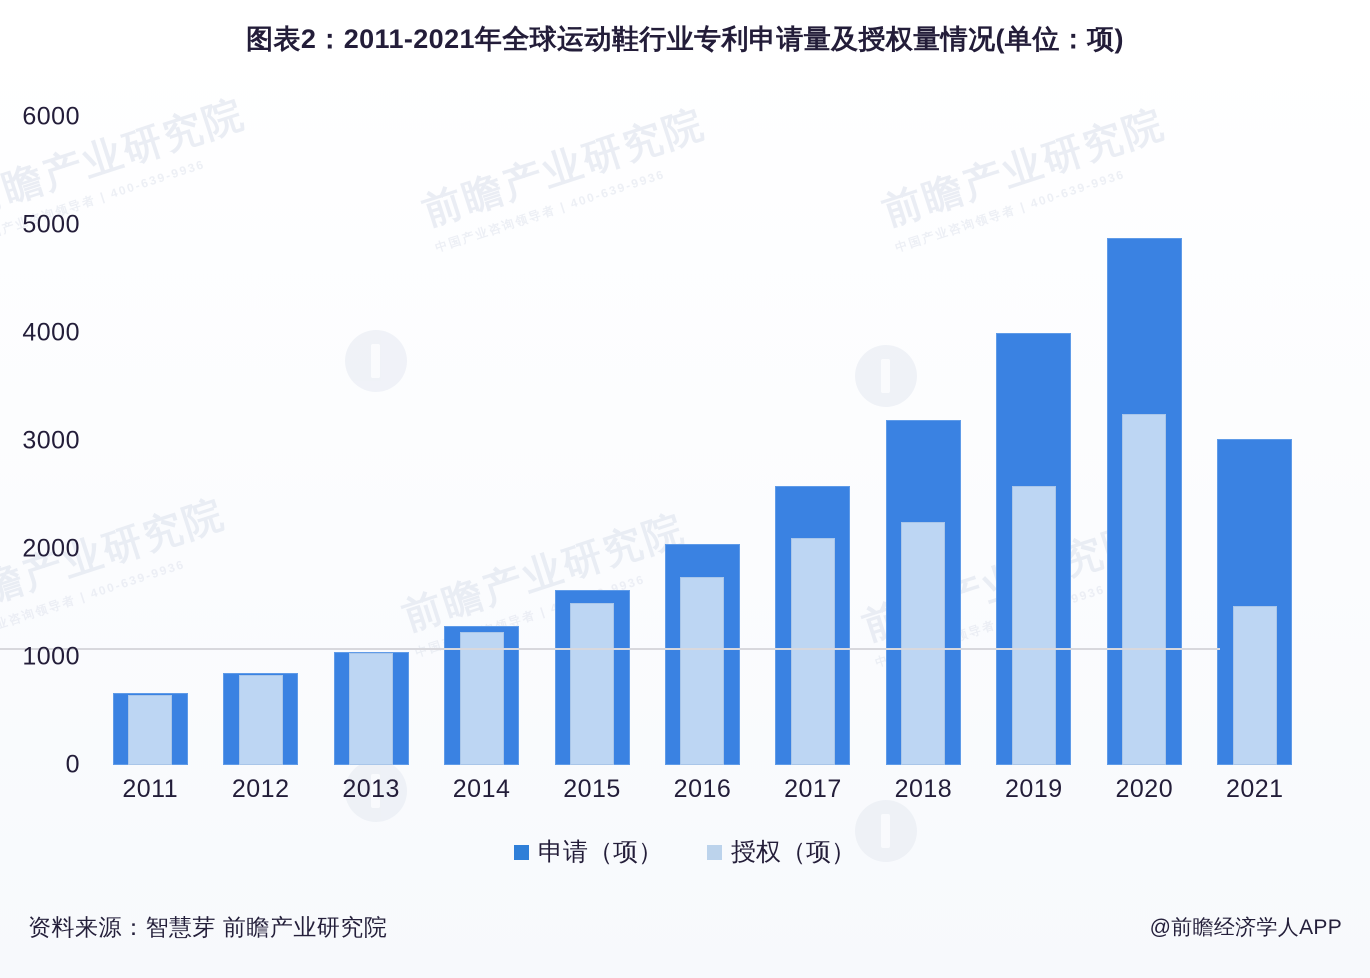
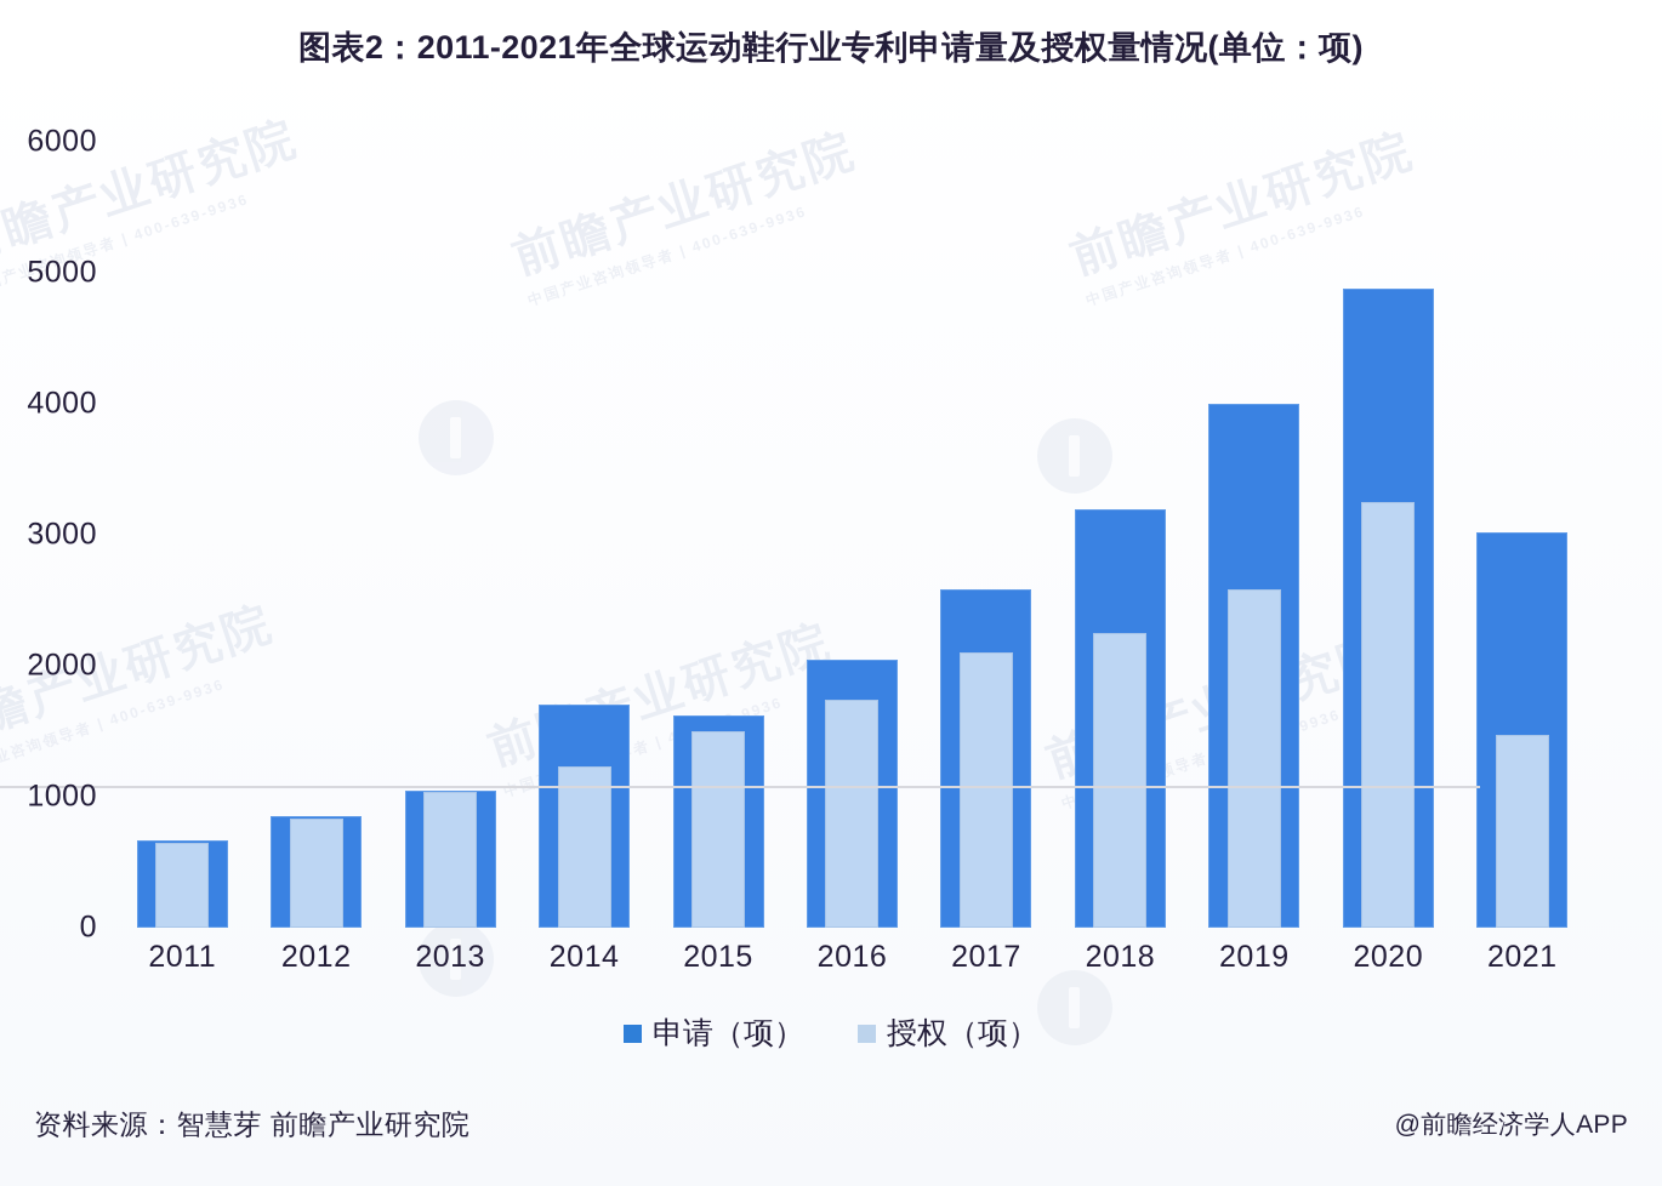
申请（项）/2014: 1290 -> 1700
